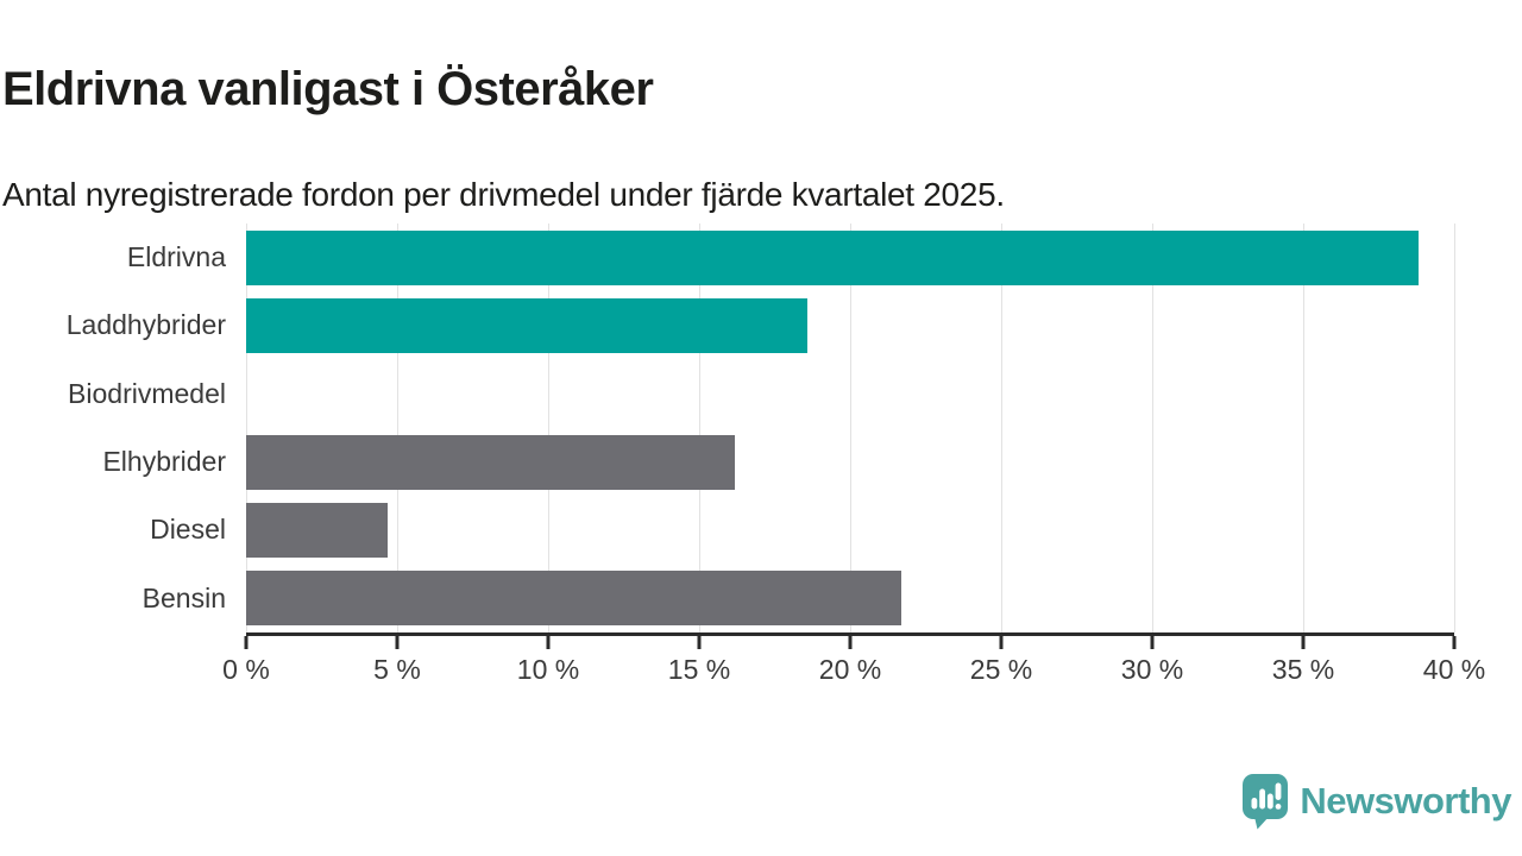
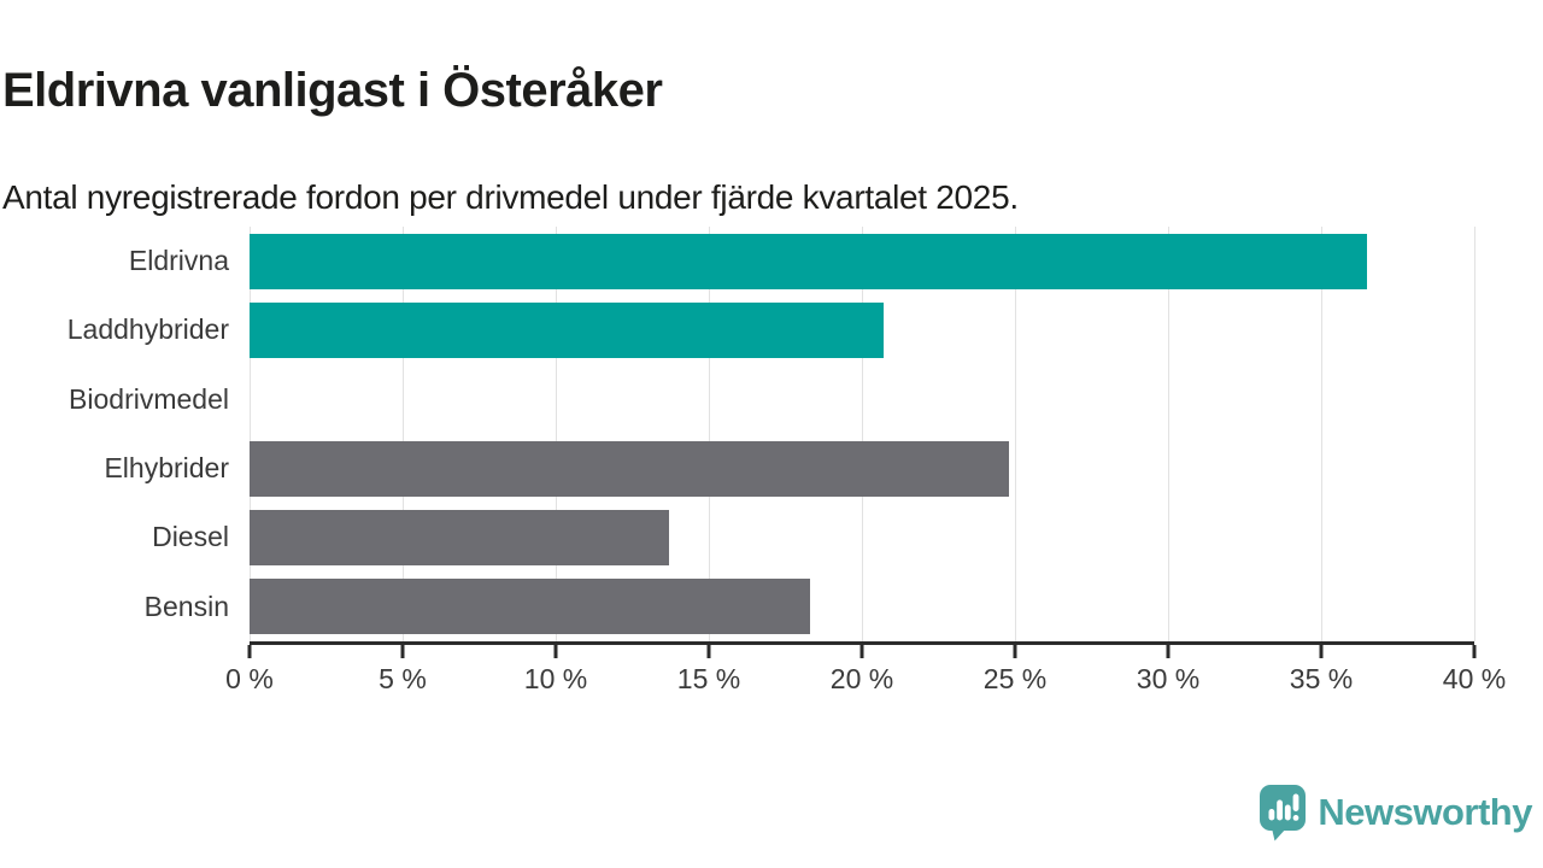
Eldrivna: 38.8% -> 36.5%
Laddhybrider: 18.6% -> 20.7%
Elhybrider: 16.2% -> 24.8%
Diesel: 4.7% -> 13.7%
Bensin: 21.7% -> 18.3%
